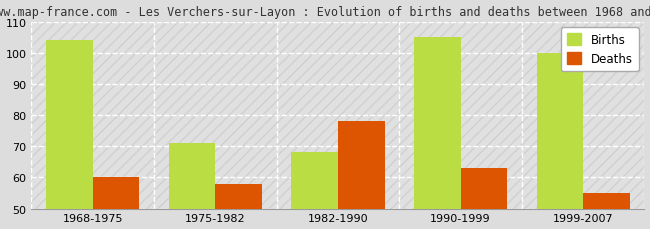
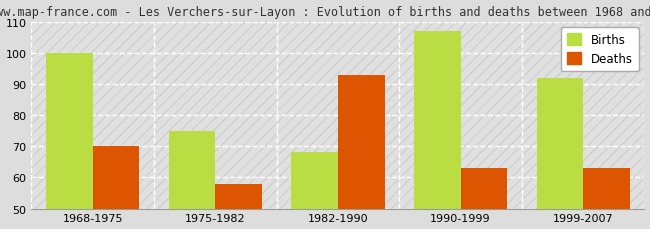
Births/1968-1975: 104 -> 100
Deaths/1968-1975: 60 -> 70
Births/1975-1982: 71 -> 75
Deaths/1982-1990: 78 -> 93
Births/1990-1999: 105 -> 107
Births/1999-2007: 100 -> 92
Deaths/1999-2007: 55 -> 63
